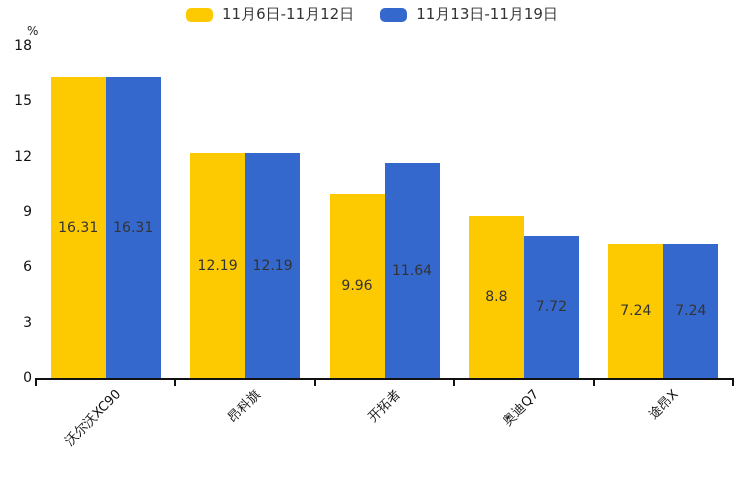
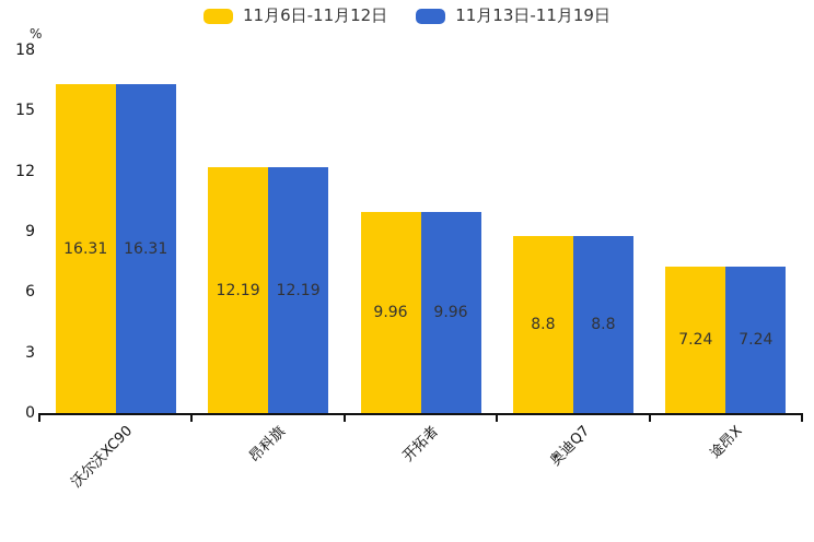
11月13日-11月19日/开拓者: 11.64 -> 9.96
11月13日-11月19日/奥迪Q7: 7.72 -> 8.8
